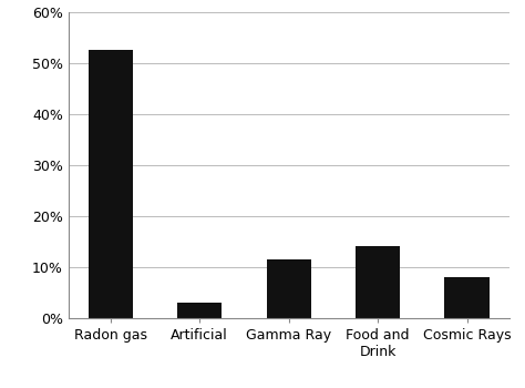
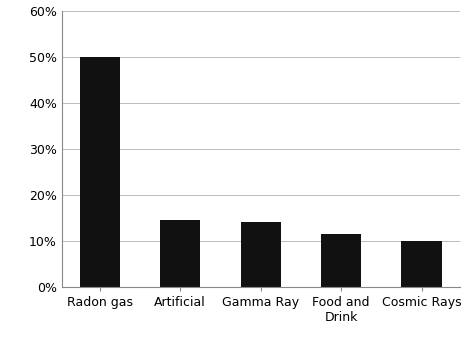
Radon gas: 52.5% -> 50.0%
Artificial: 3.0% -> 14.5%
Gamma Ray: 11.5% -> 14.0%
Food and Drink: 14.0% -> 11.5%
Cosmic Rays: 8.0% -> 10.0%
